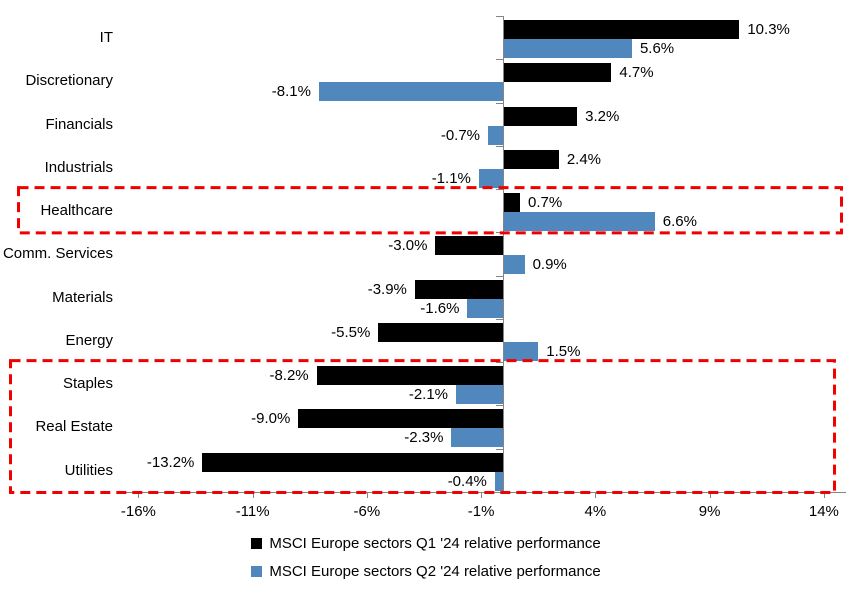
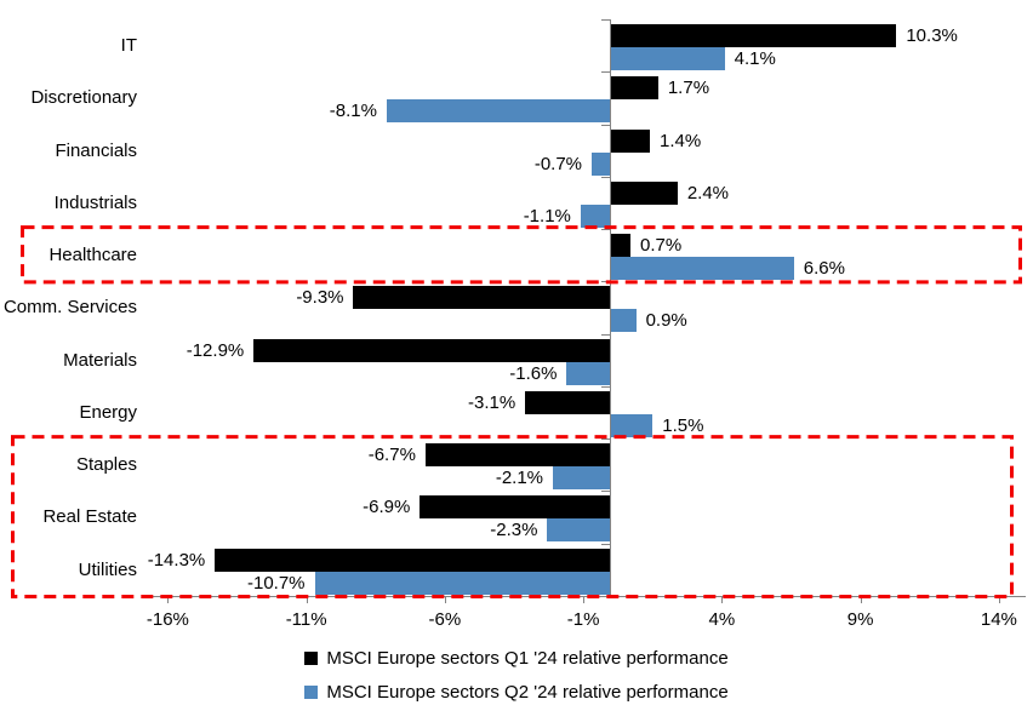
MSCI Europe sectors Q2 '24 relative performance/IT: 5.6% -> 4.1%
MSCI Europe sectors Q1 '24 relative performance/Discretionary: 4.7% -> 1.7%
MSCI Europe sectors Q1 '24 relative performance/Financials: 3.2% -> 1.4%
MSCI Europe sectors Q1 '24 relative performance/Comm. Services: -3.0% -> -9.3%
MSCI Europe sectors Q1 '24 relative performance/Materials: -3.9% -> -12.9%
MSCI Europe sectors Q1 '24 relative performance/Energy: -5.5% -> -3.1%
MSCI Europe sectors Q1 '24 relative performance/Staples: -8.2% -> -6.7%
MSCI Europe sectors Q1 '24 relative performance/Real Estate: -9.0% -> -6.9%
MSCI Europe sectors Q1 '24 relative performance/Utilities: -13.2% -> -14.3%
MSCI Europe sectors Q2 '24 relative performance/Utilities: -0.4% -> -10.7%
